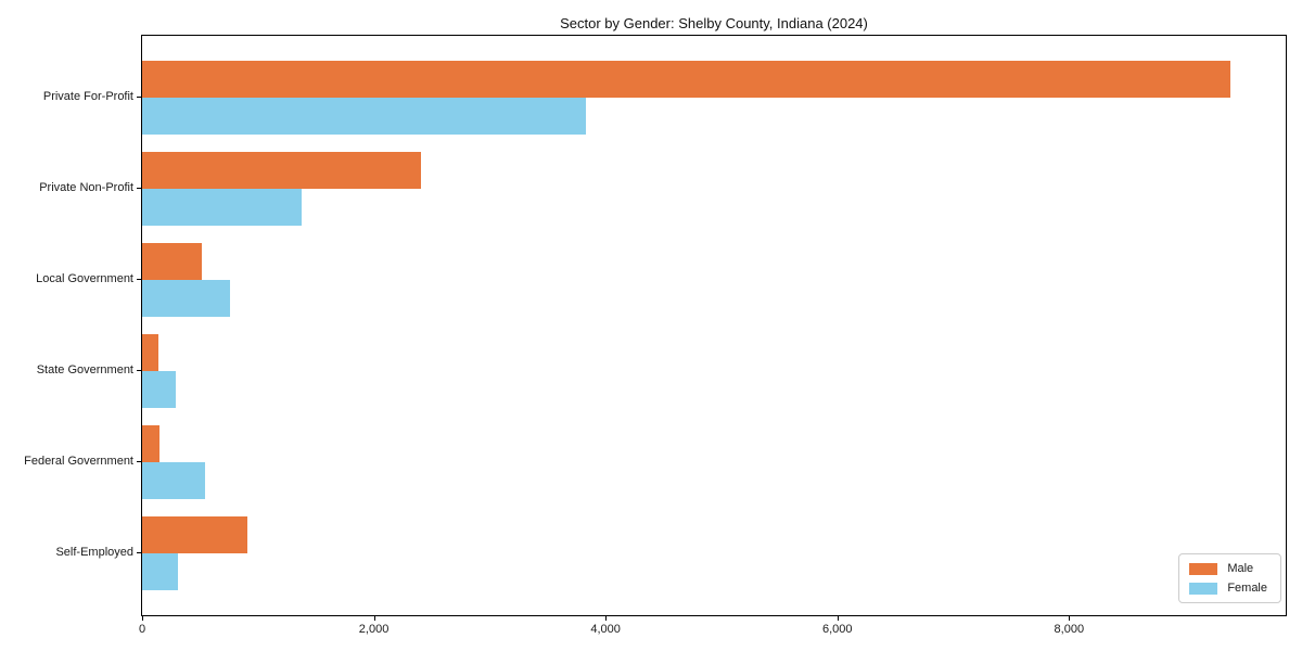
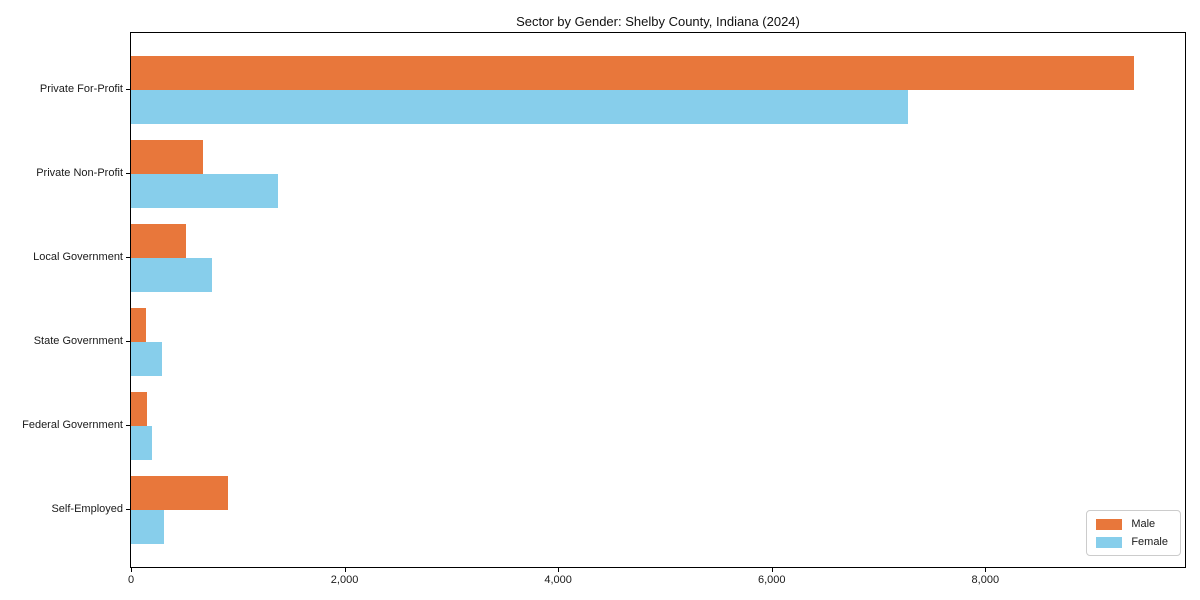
Female/Private For-Profit: 3830 -> 7280
Male/Private Non-Profit: 2410 -> 680
Female/Federal Government: 540 -> 200
